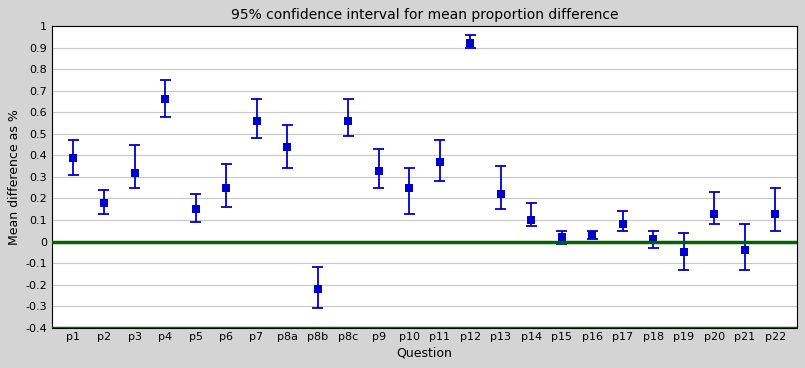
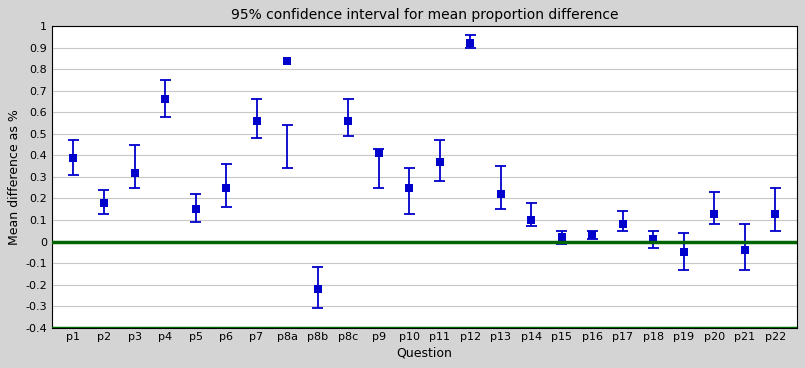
p8a: 0.44 -> 0.84
p9: 0.33 -> 0.41
